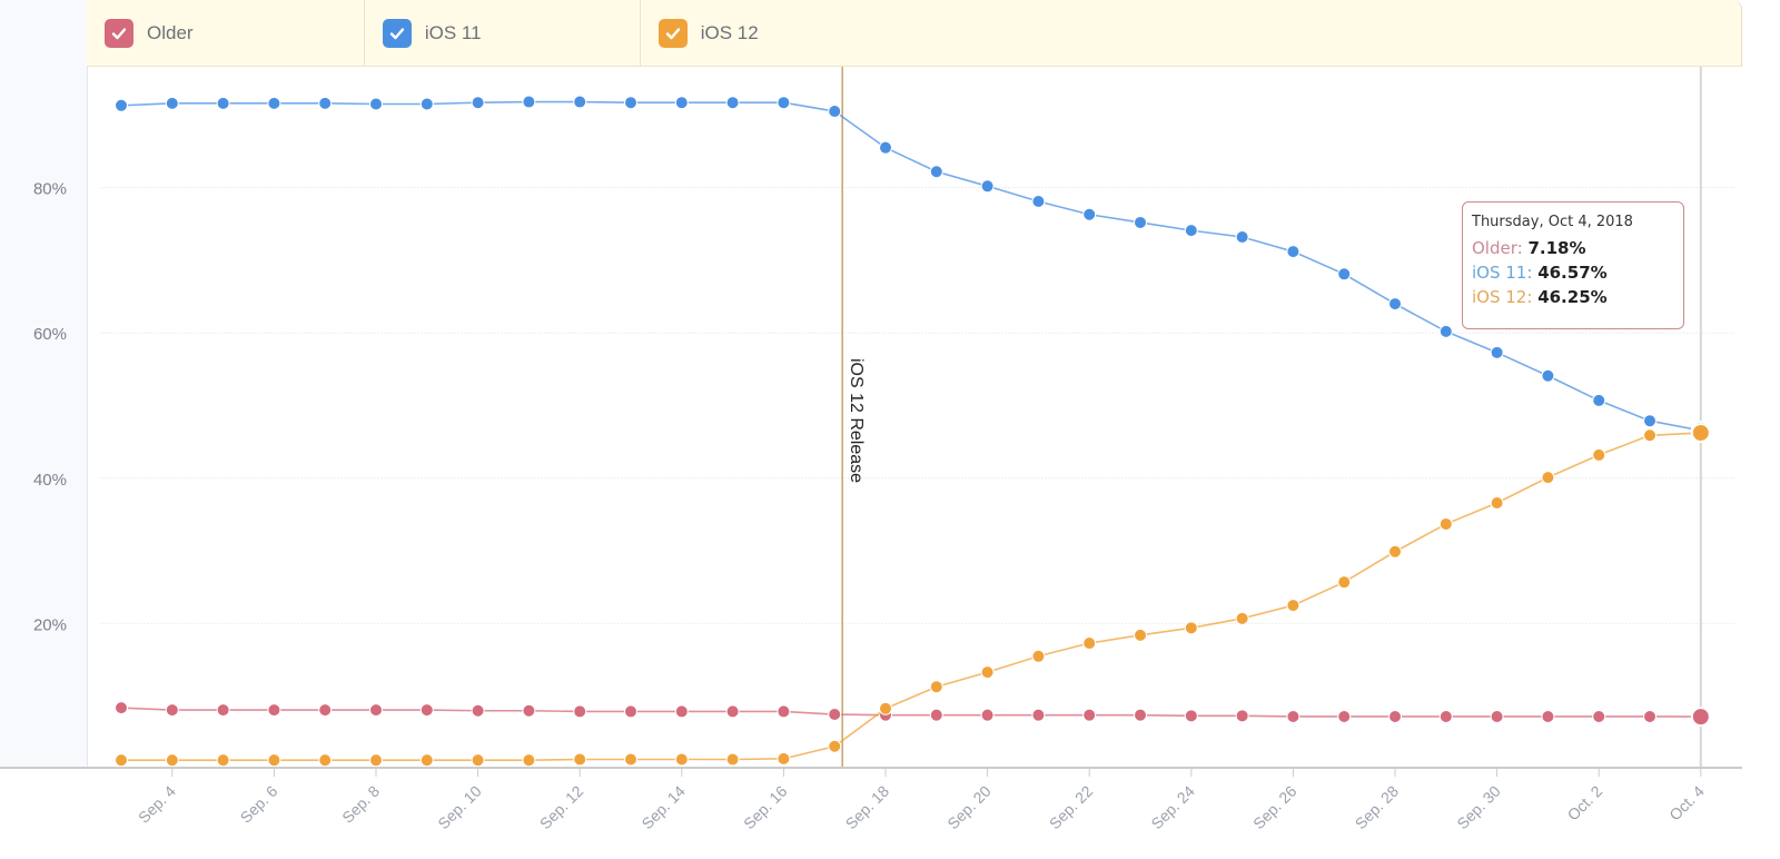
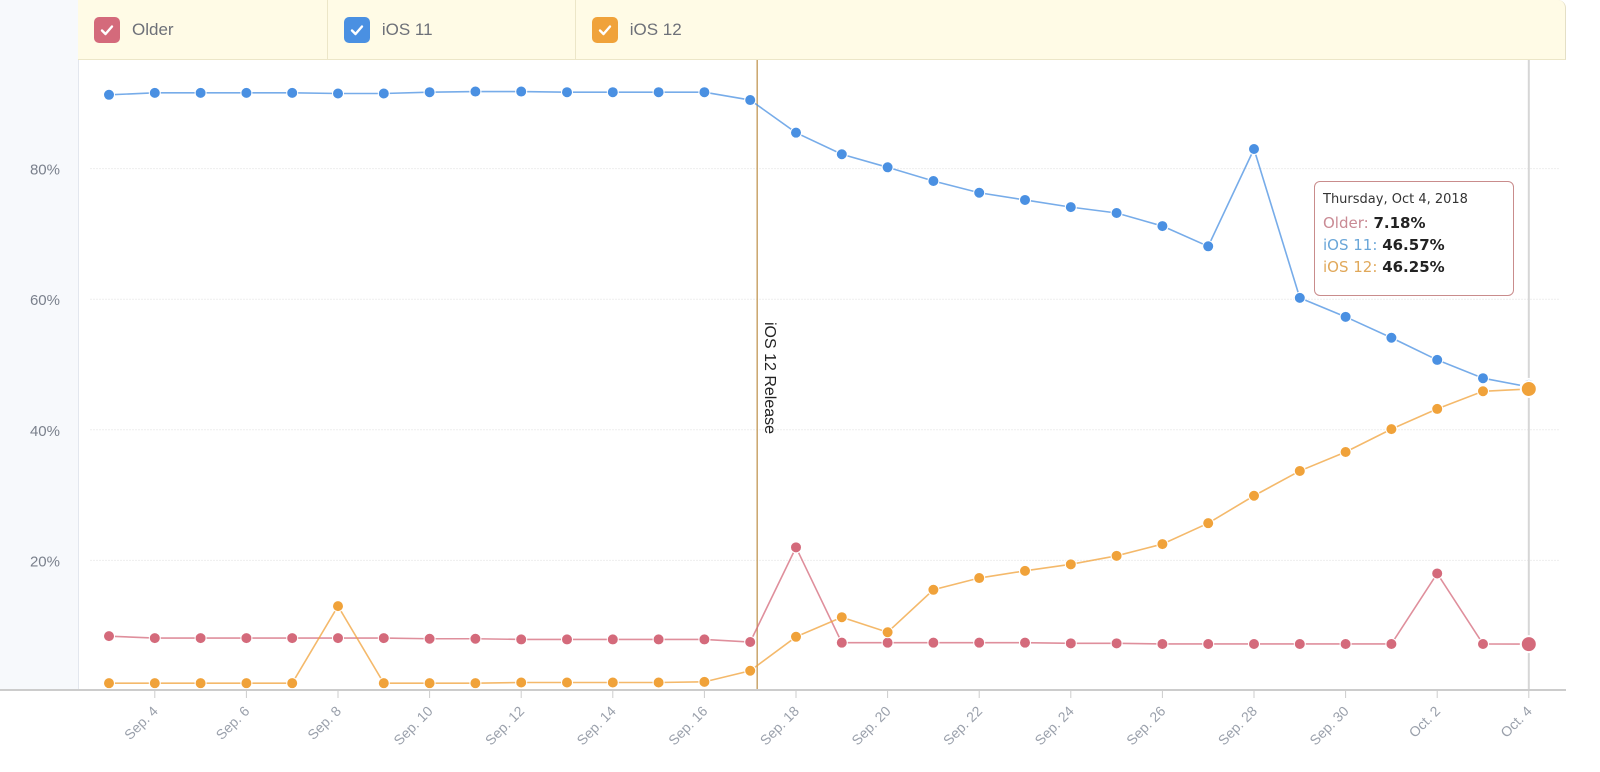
iOS 12/Sep. 8: 1% -> 13%
Older/Sep. 18: 7% -> 22%
iOS 12/Sep. 20: 13% -> 9%
iOS 11/Sep. 28: 64% -> 83%
Older/Oct. 2: 7% -> 18%
